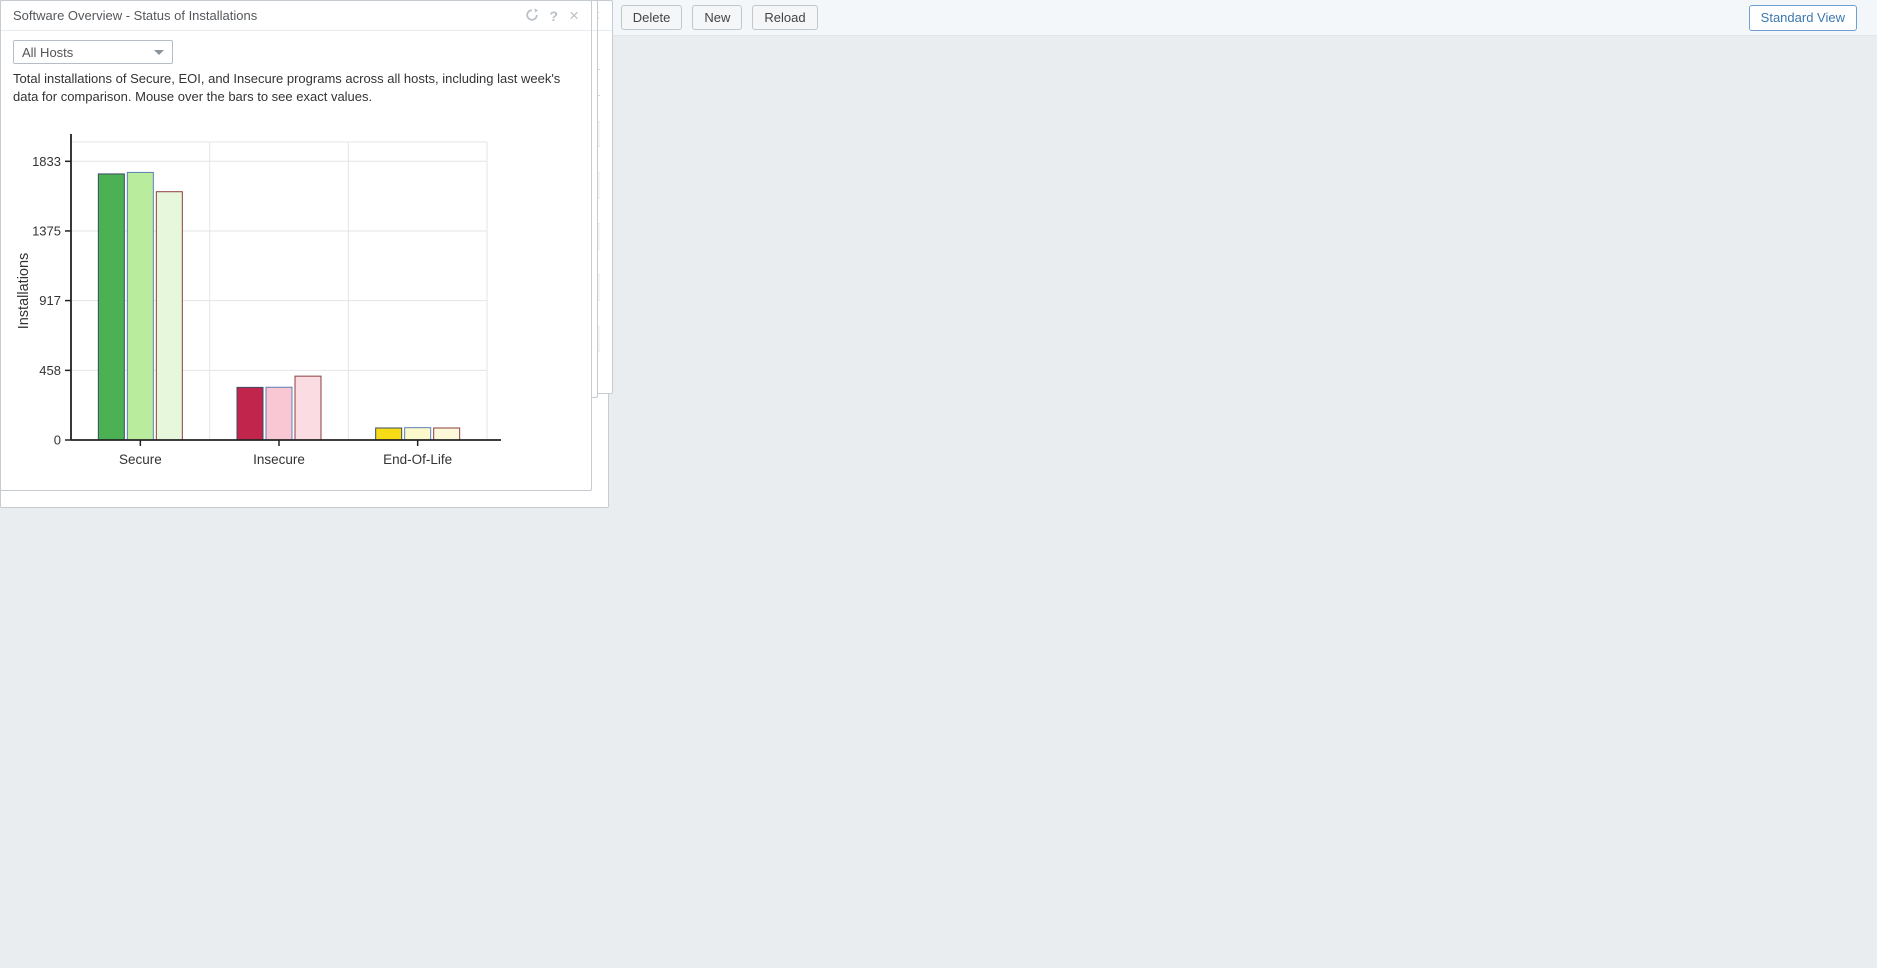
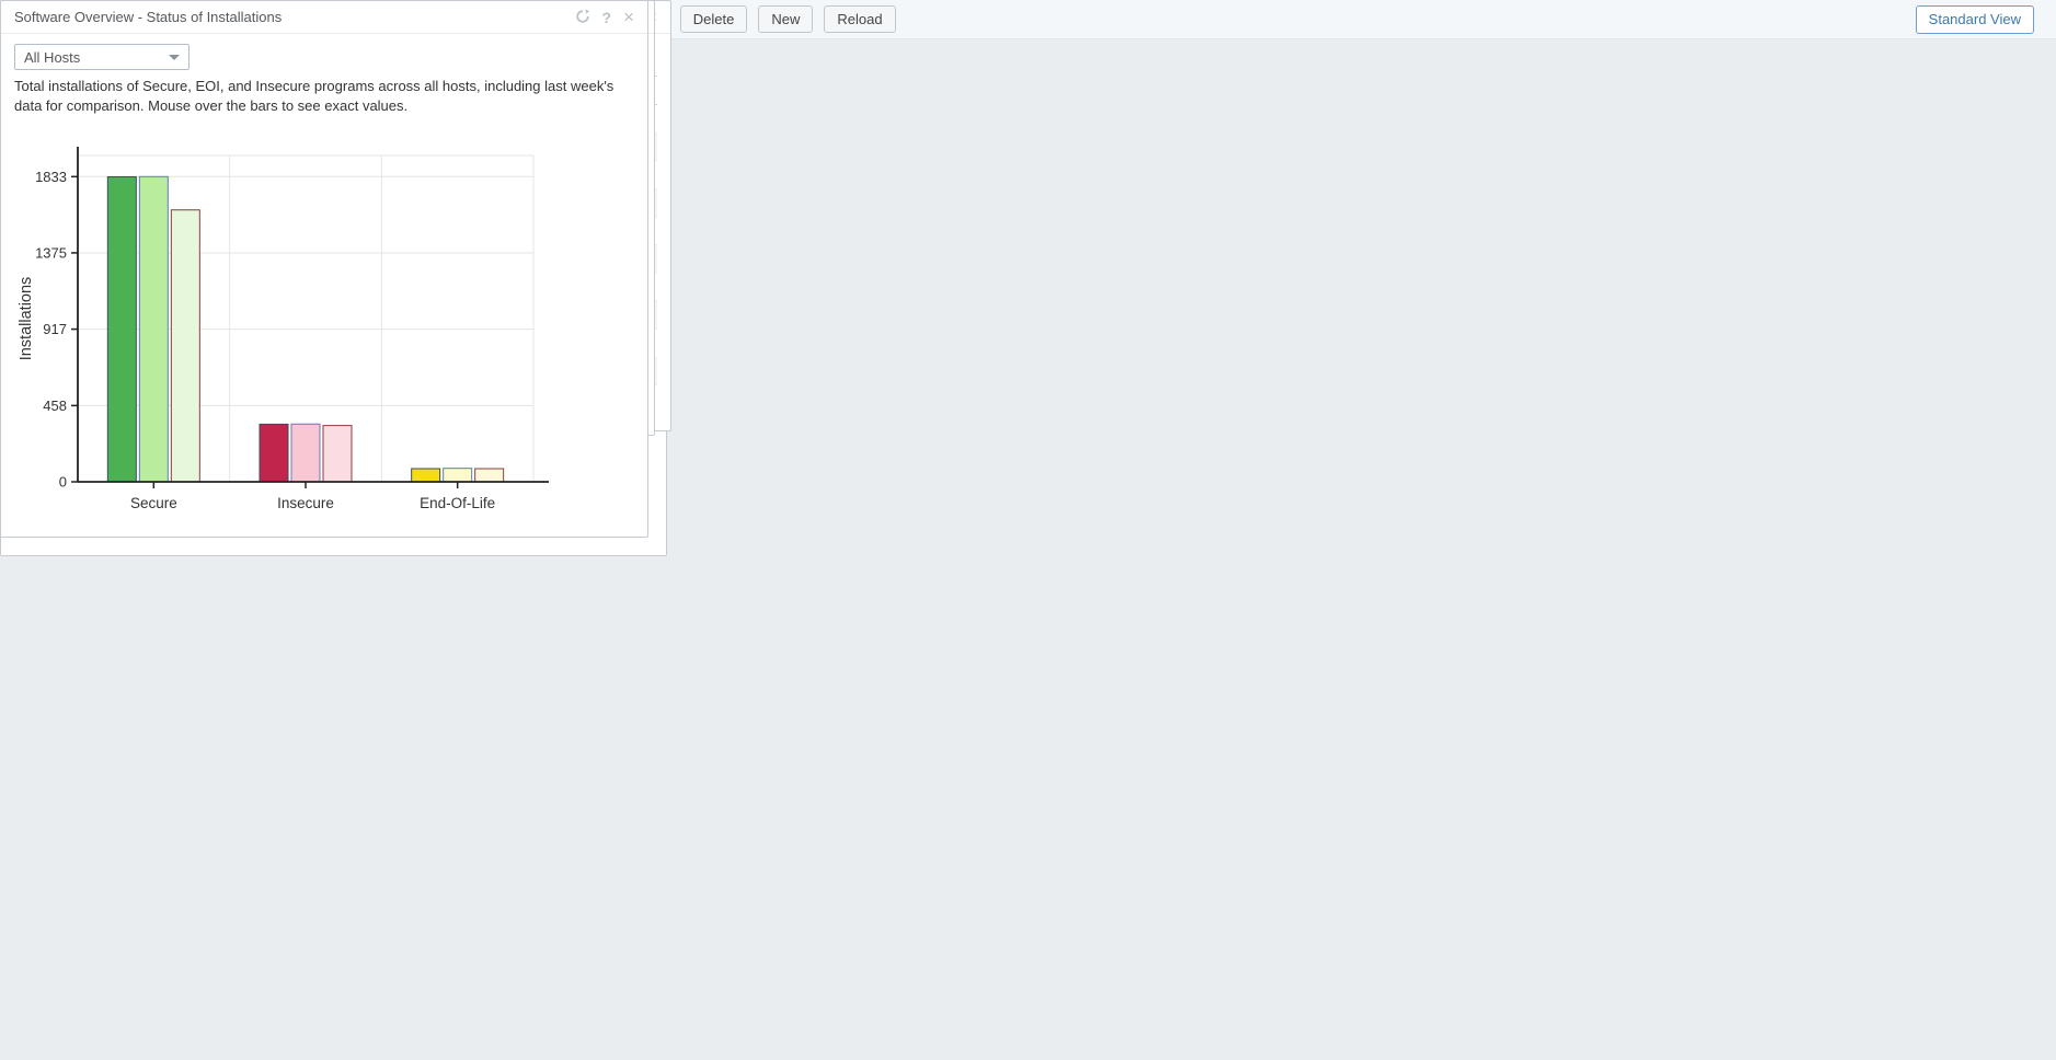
Currently/Secure: 1750 -> 1830
Last Week/Secure: 1760 -> 1830
Last Month/Insecure: 420 -> 340
